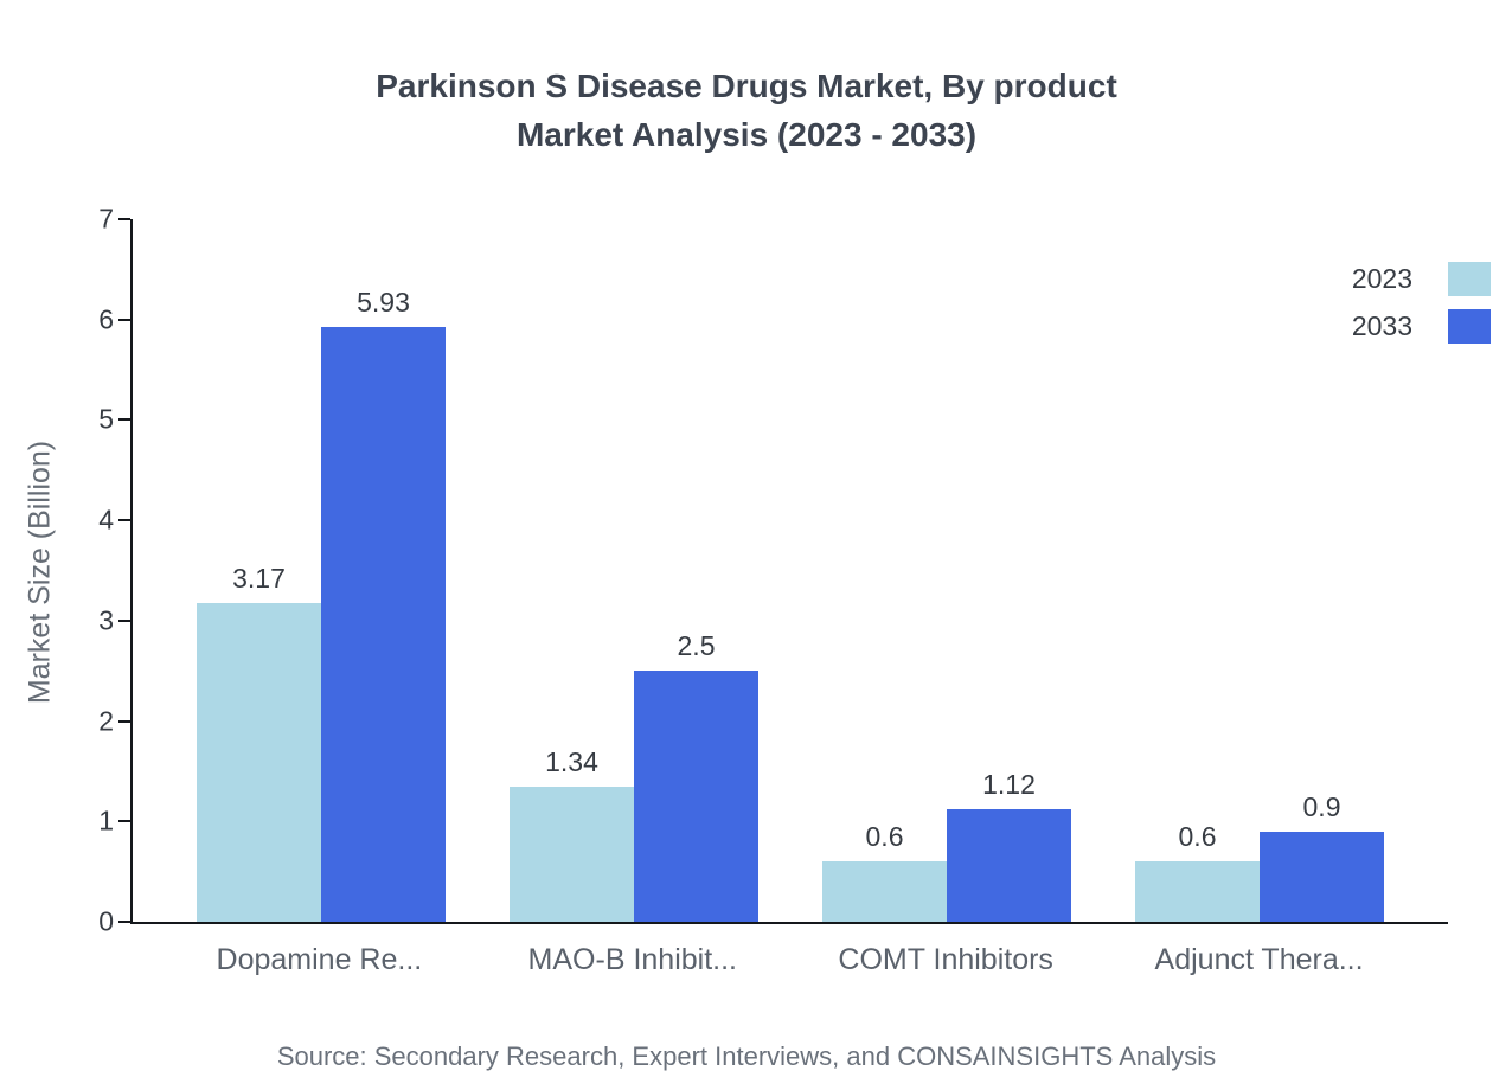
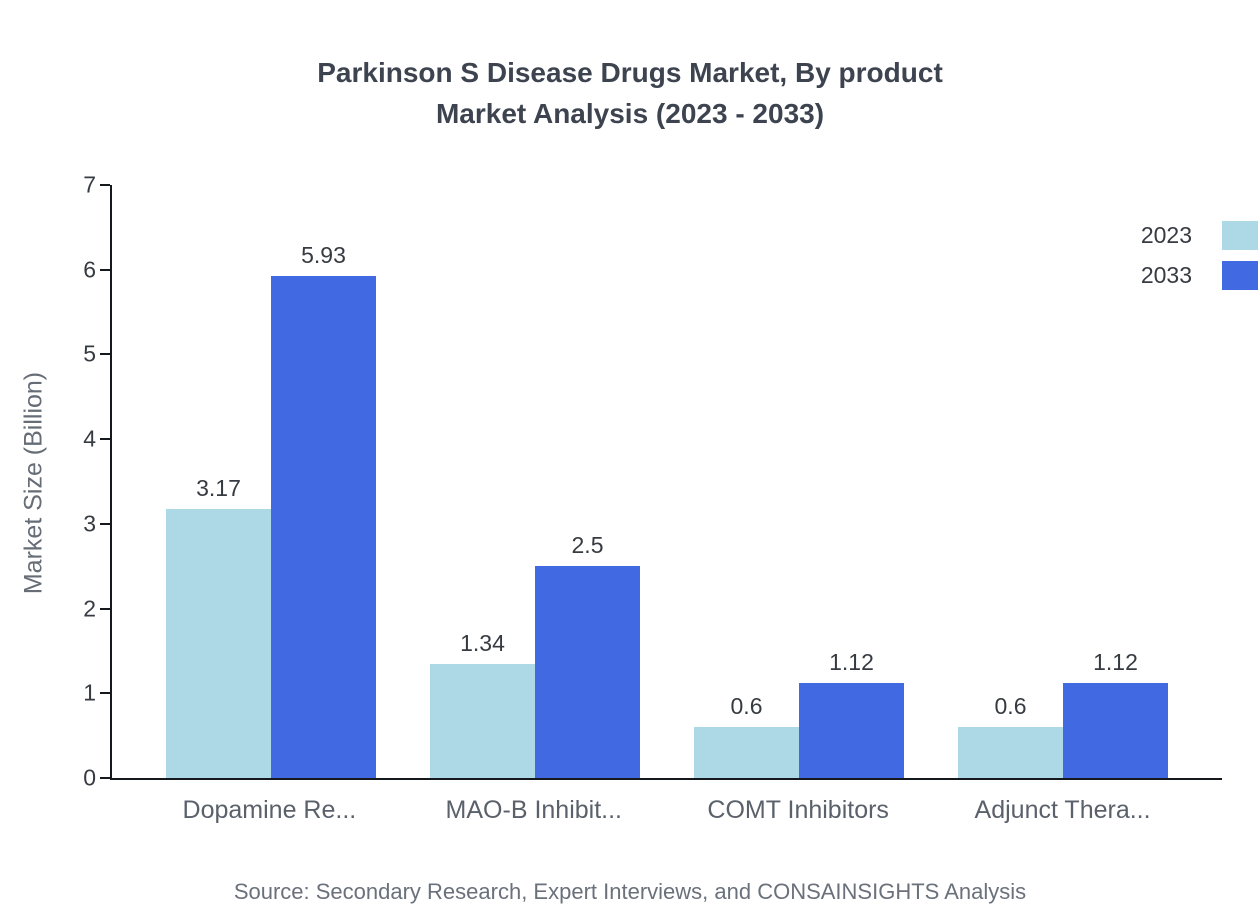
2033/Adjunct Thera...: 0.9 -> 1.12
